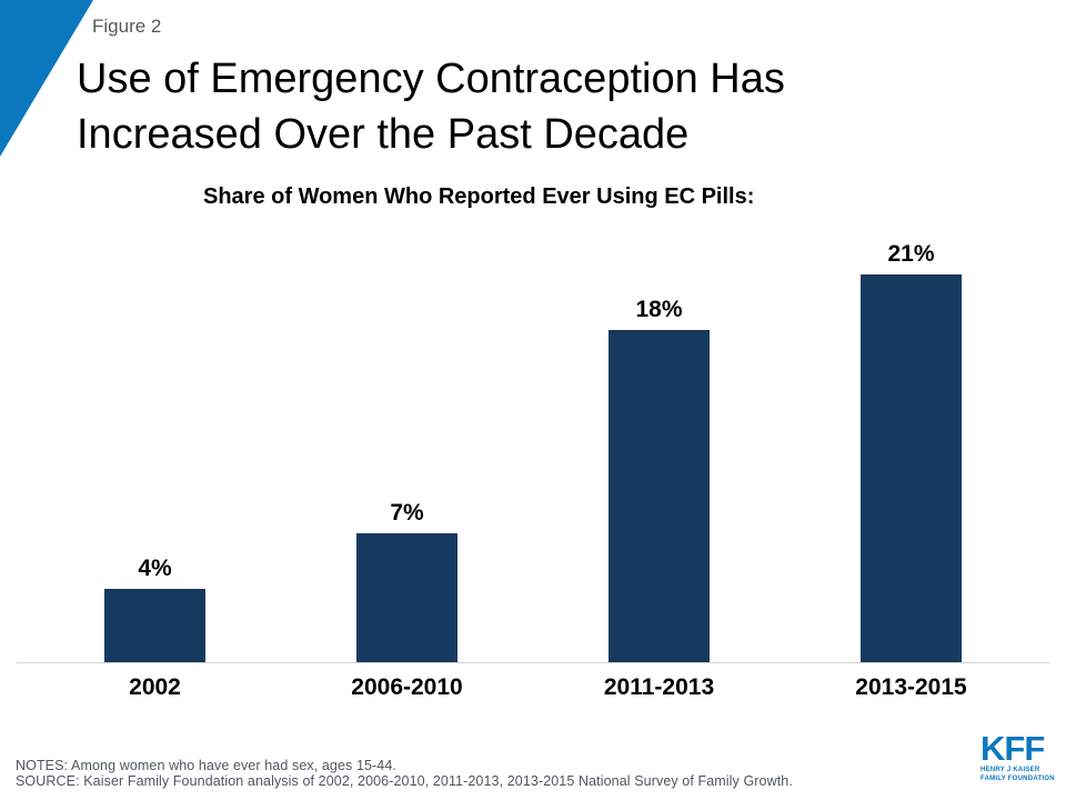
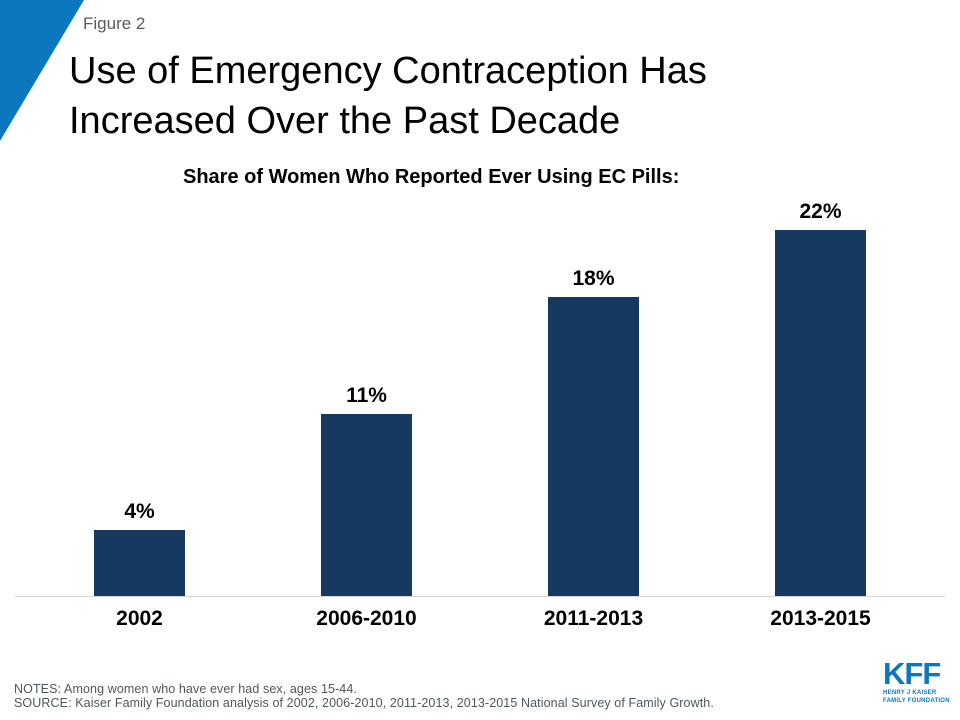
2006-2010: 7% -> 11%
2013-2015: 21% -> 22%
